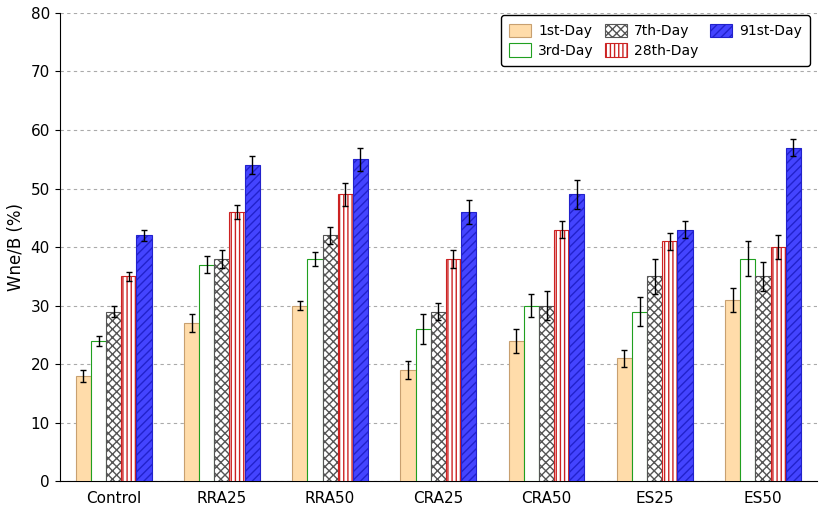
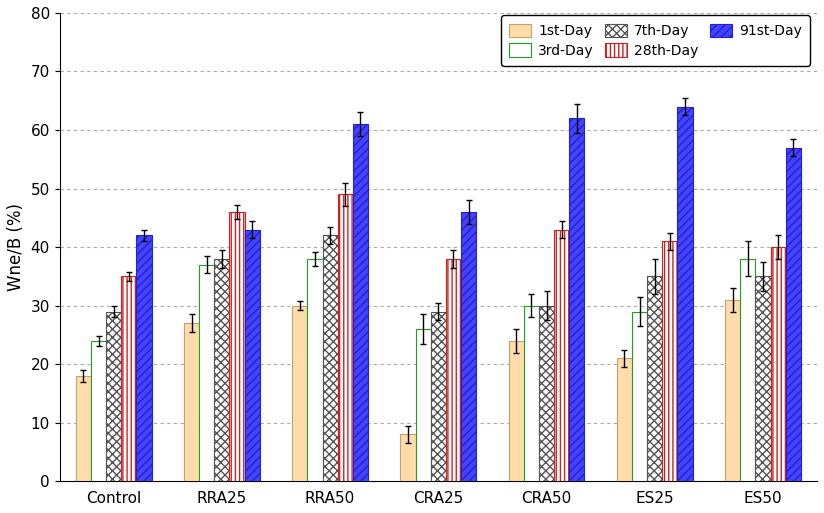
91st-Day/RRA25: 54 -> 43
91st-Day/RRA50: 55 -> 61
1st-Day/CRA25: 19 -> 8
91st-Day/CRA50: 49 -> 62
91st-Day/ES25: 43 -> 64
